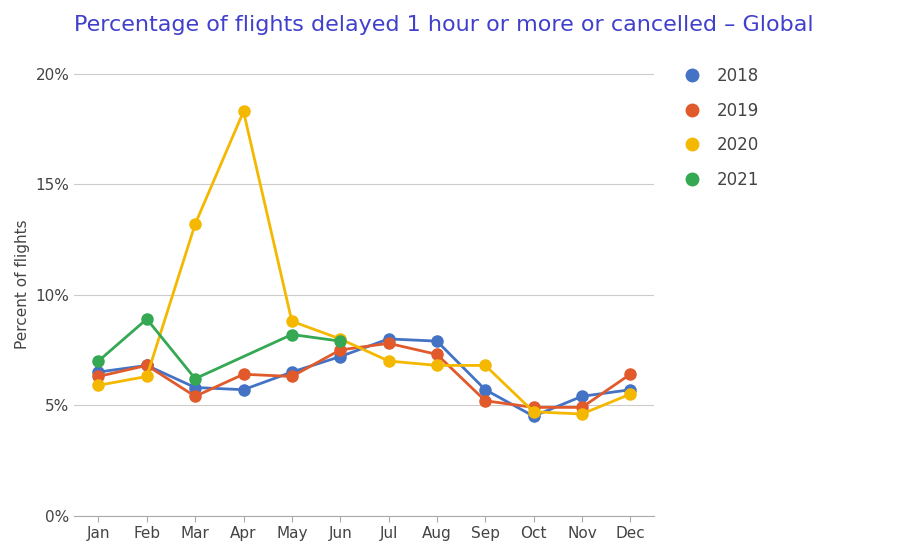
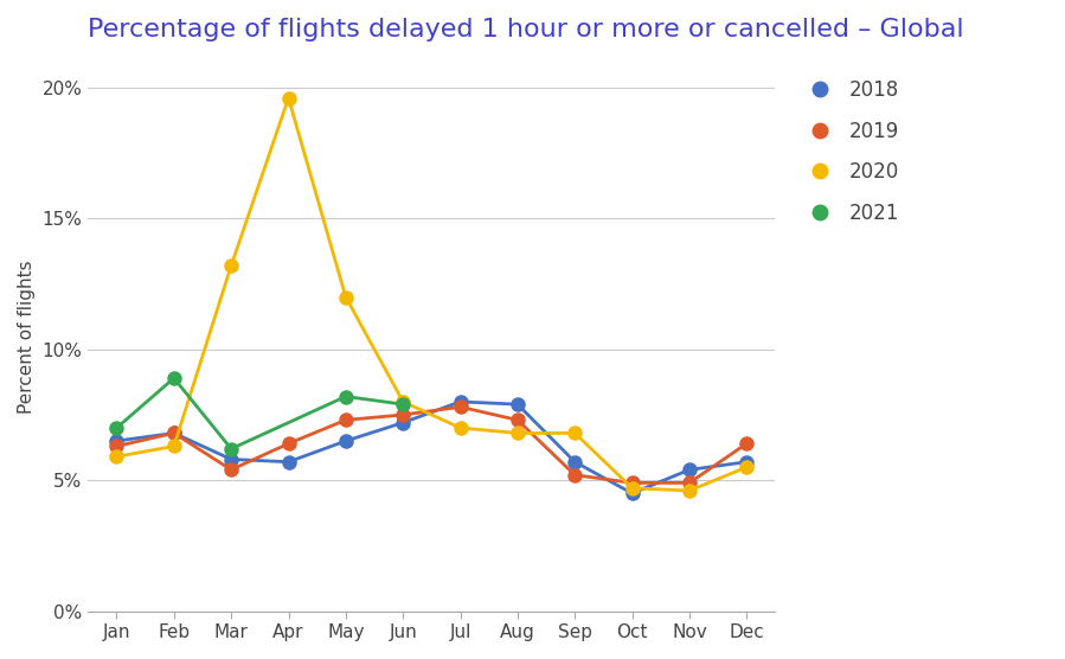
2020/Apr: 18.3% -> 19.6%
2019/May: 6.3% -> 7.3%
2020/May: 8.8% -> 12.0%
